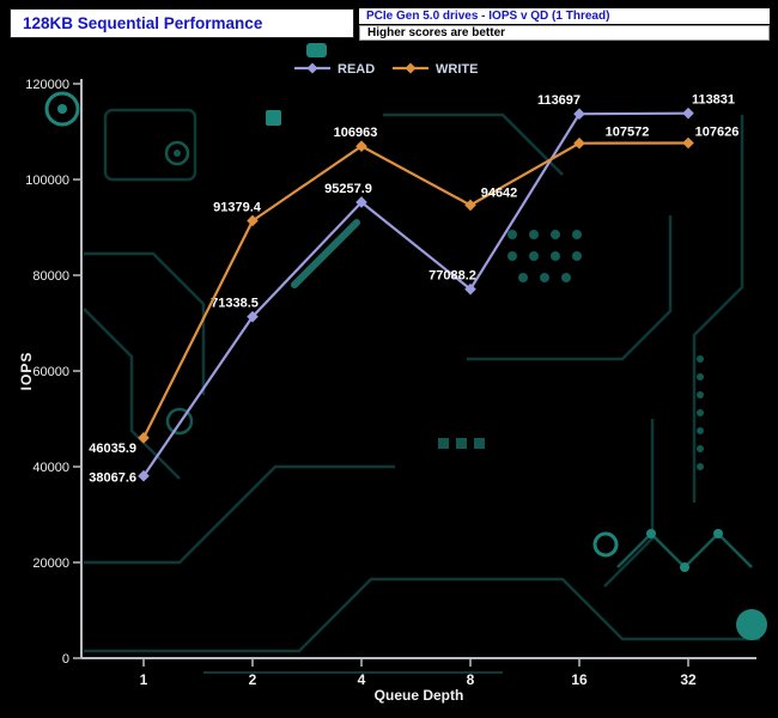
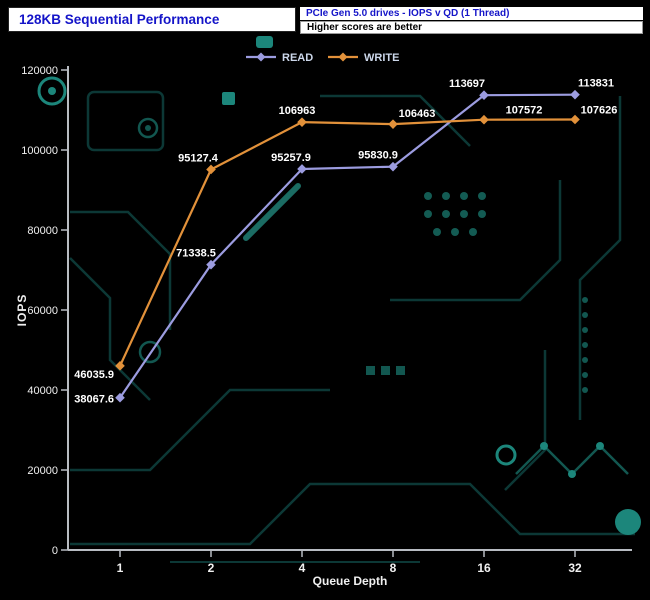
WRITE/2: 91379.4 -> 95127.4
READ/8: 77088.2 -> 95830.9
WRITE/8: 94642 -> 106463
